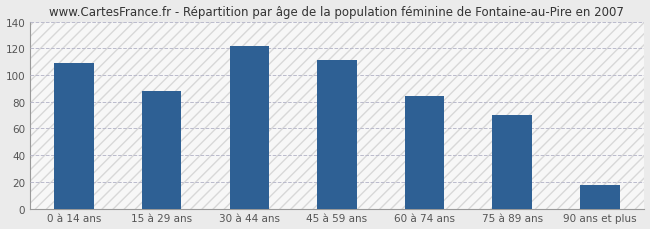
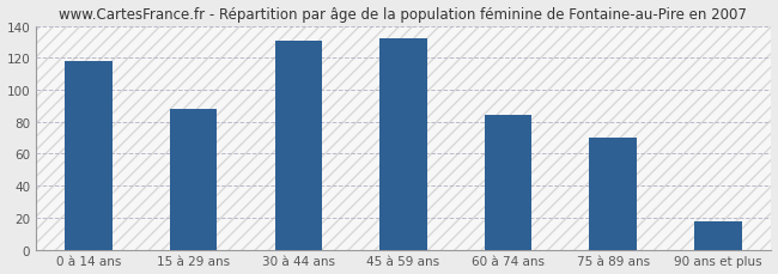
0 à 14 ans: 109 -> 118
30 à 44 ans: 122 -> 131
45 à 59 ans: 111 -> 132
